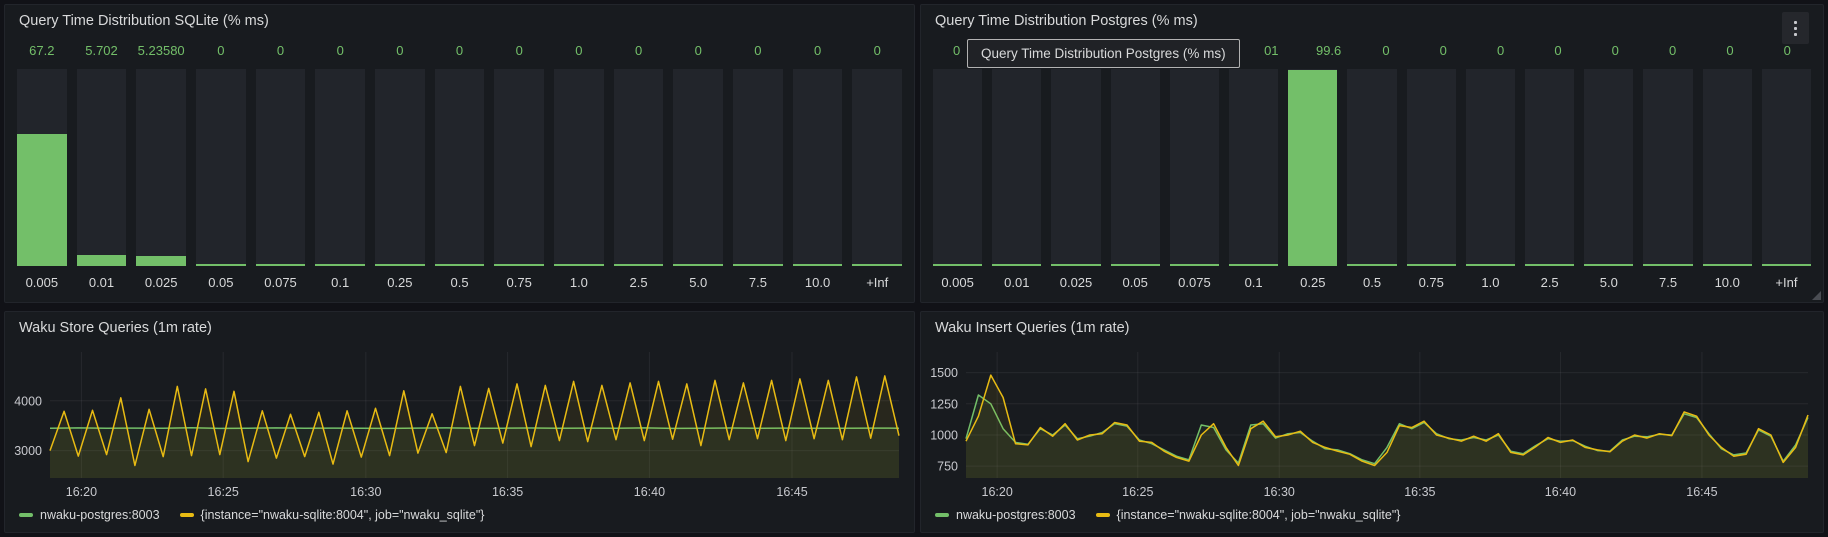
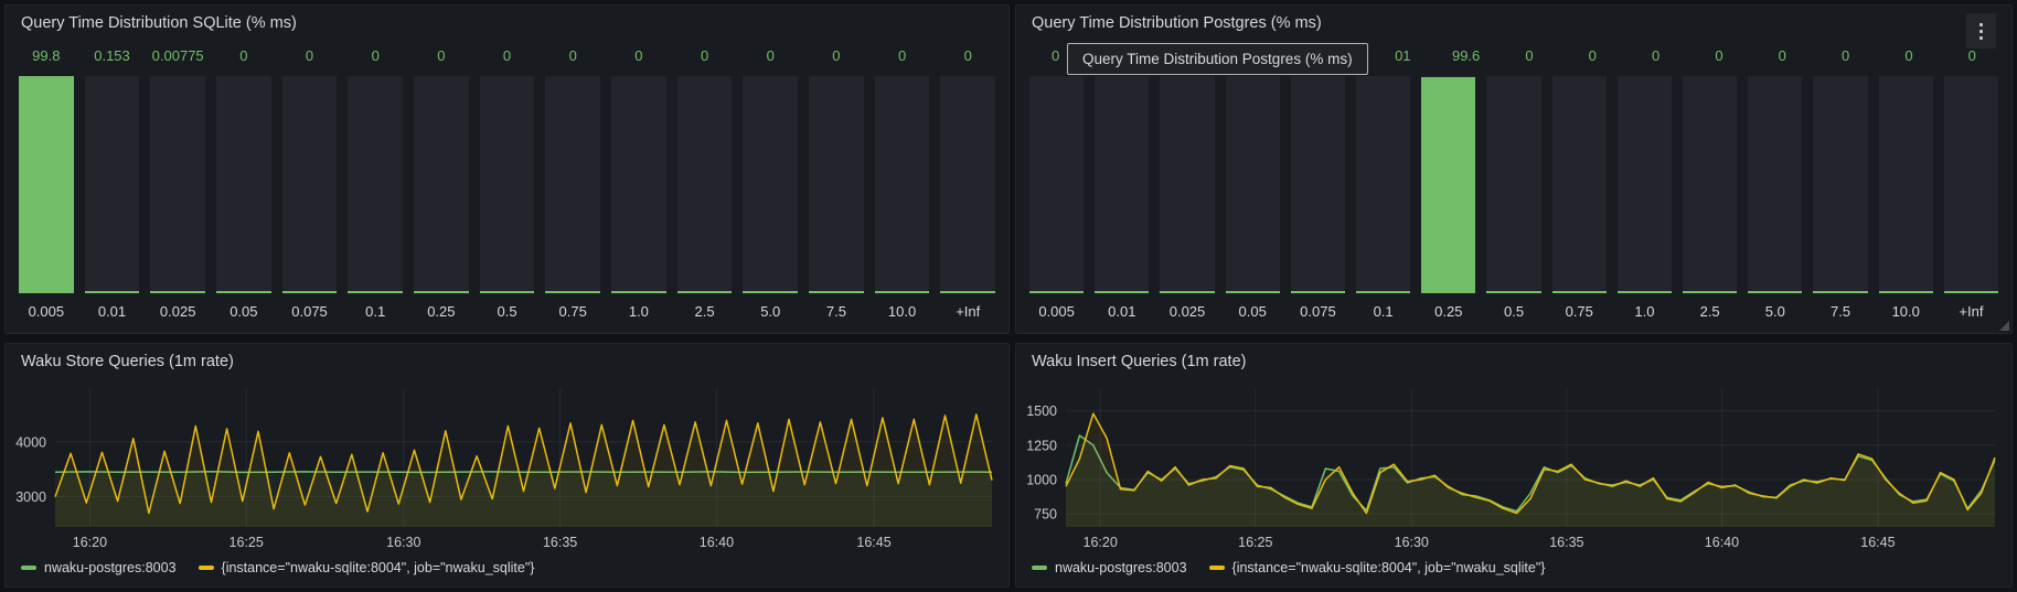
Query Time Distribution SQLite (% ms)/0.005: 67.2 -> 99.8
Query Time Distribution SQLite (% ms)/0.01: 5.702 -> 0.153
Query Time Distribution SQLite (% ms)/0.025: 5.23580 -> 0.00775
